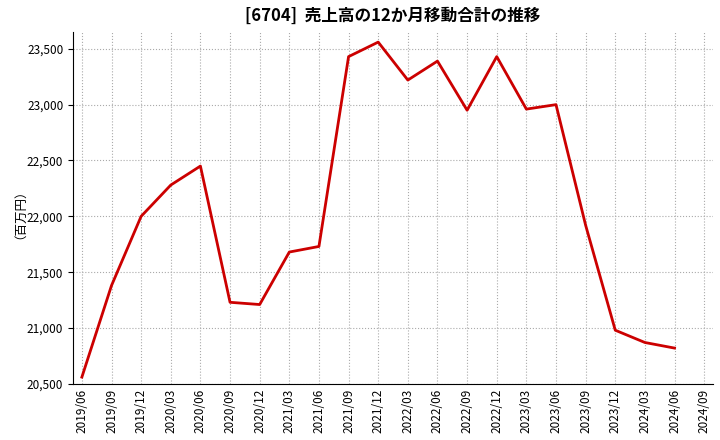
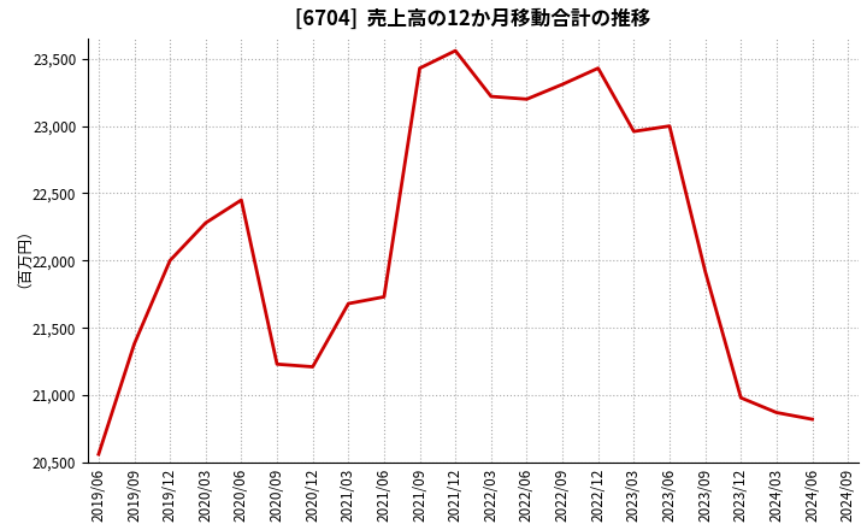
2022/06: 23,390 -> 23,200
2022/09: 22,950 -> 23,310
